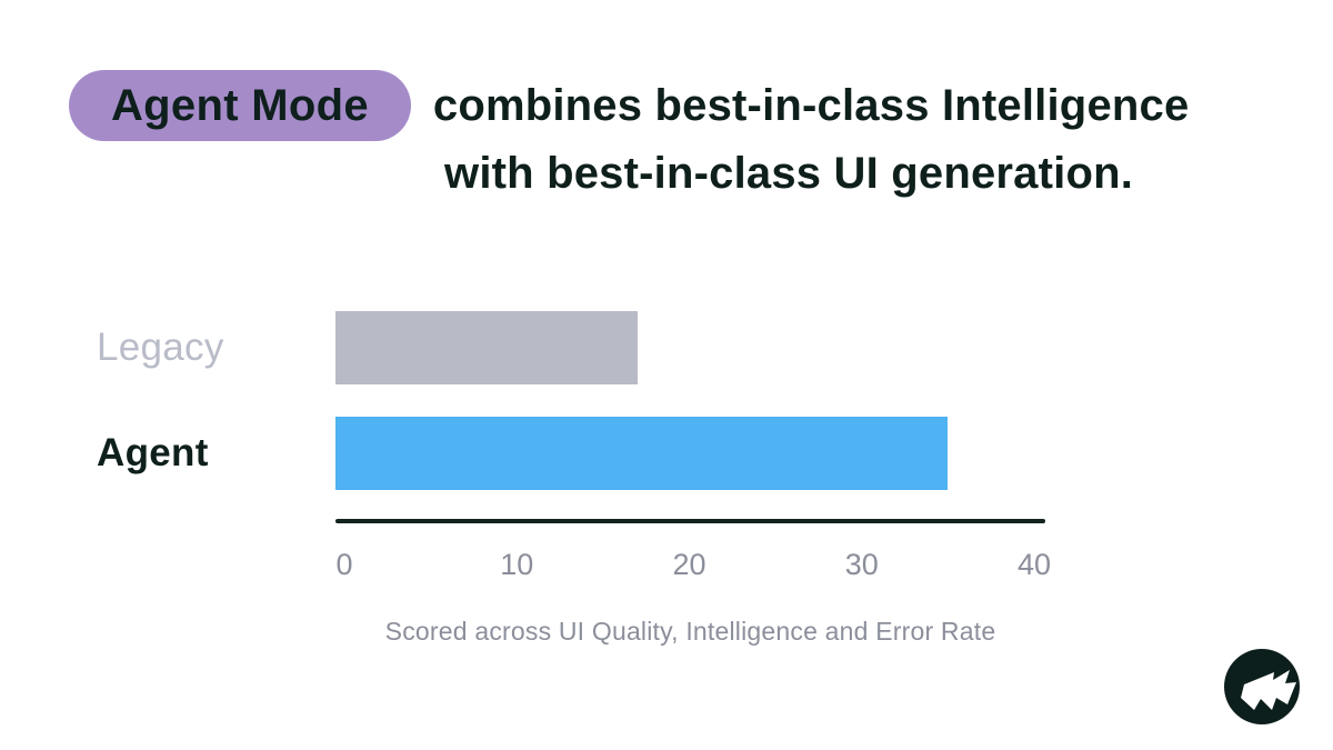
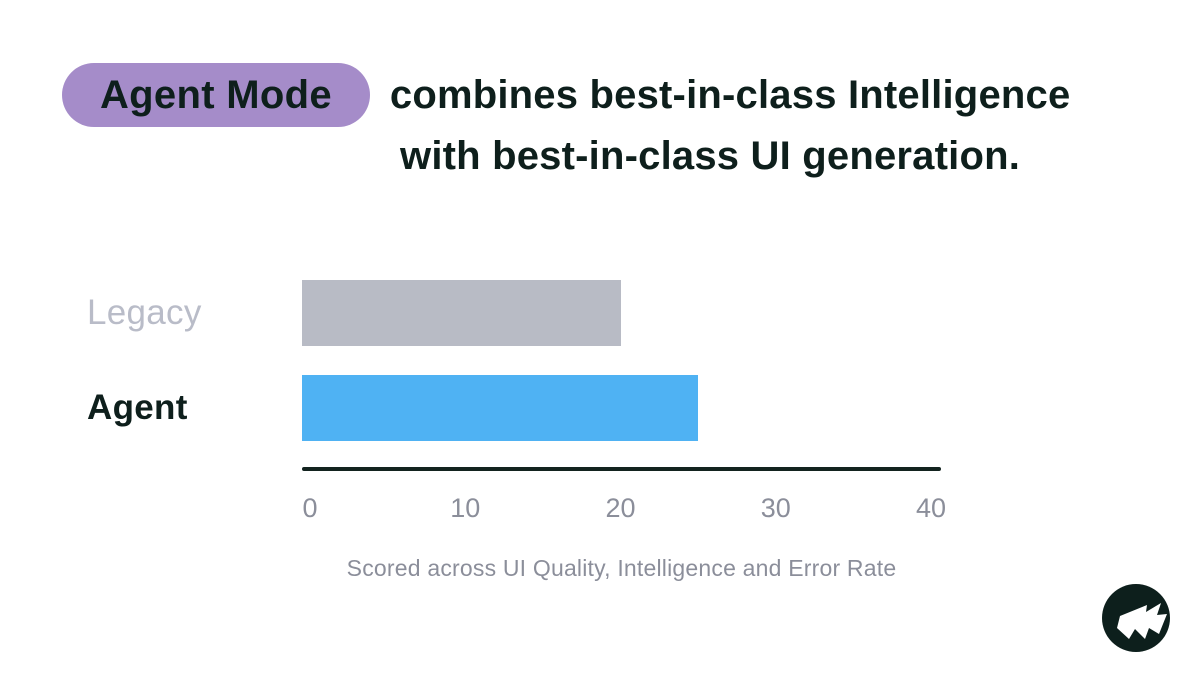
Legacy: 17 -> 20
Agent: 35 -> 25
